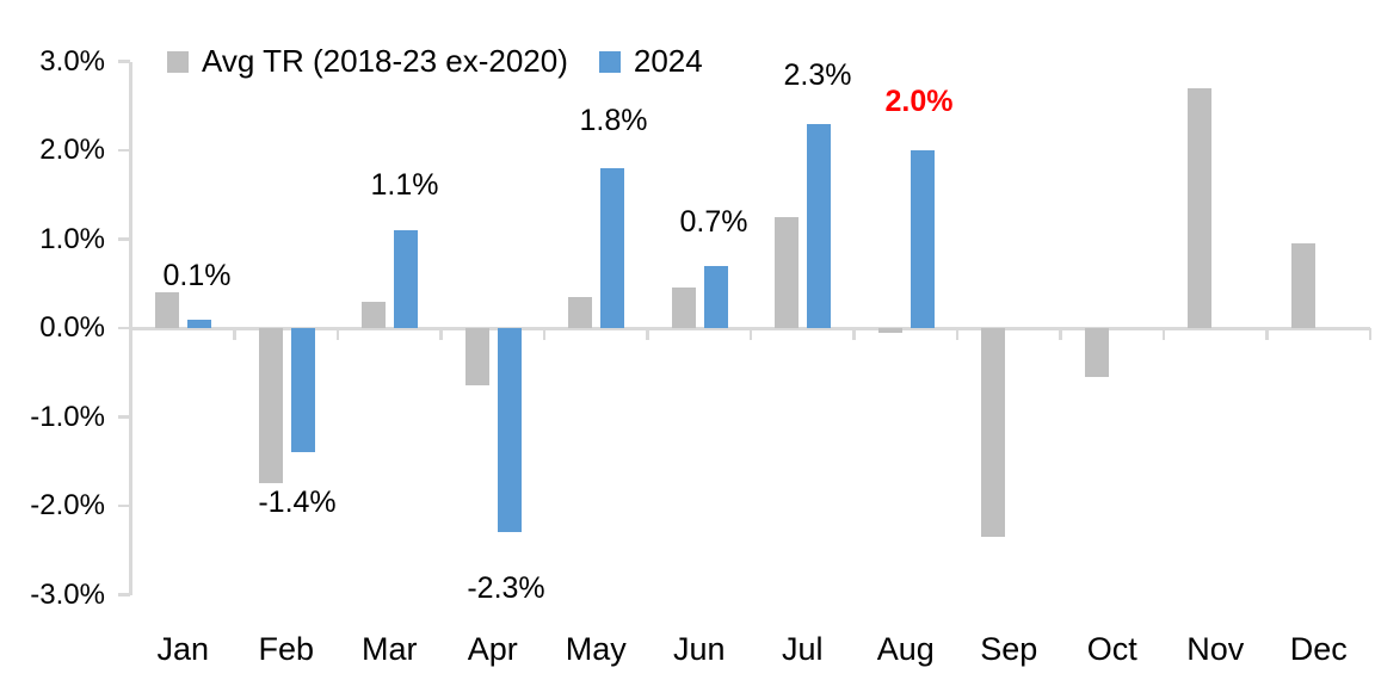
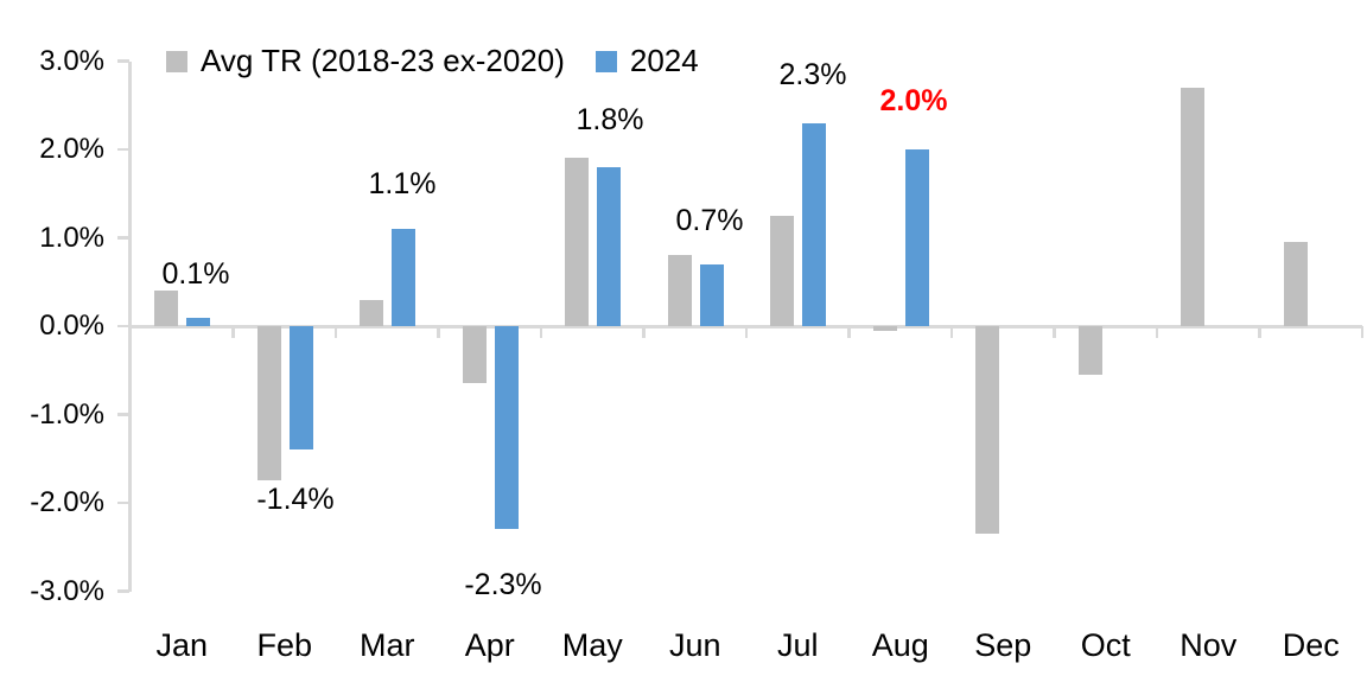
Avg TR (2018-23 ex-2020)/May: 0.3% -> 1.9%
Avg TR (2018-23 ex-2020)/Jun: 0.5% -> 0.8%
